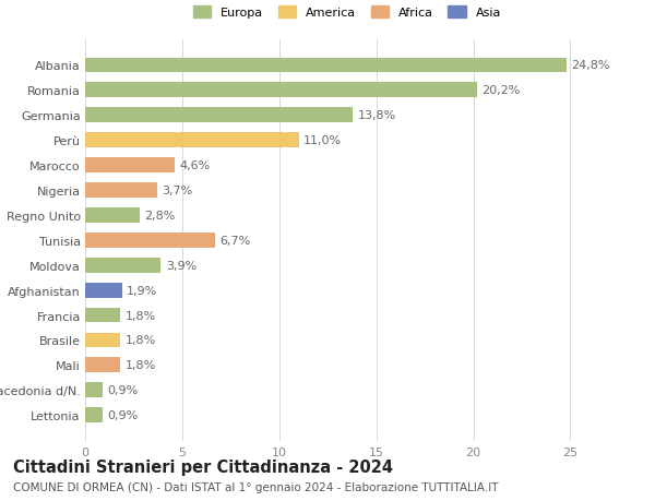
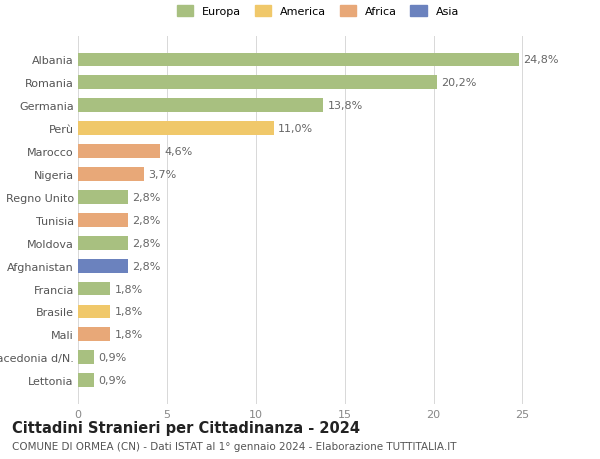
Tunisia: 6,7% -> 2,8%
Moldova: 3,9% -> 2,8%
Afghanistan: 1,9% -> 2,8%
